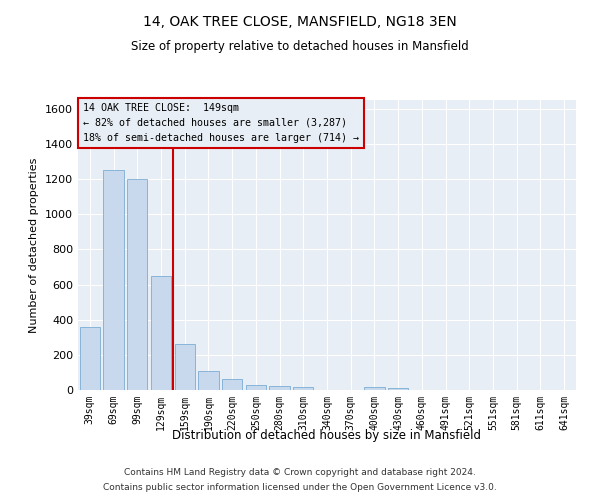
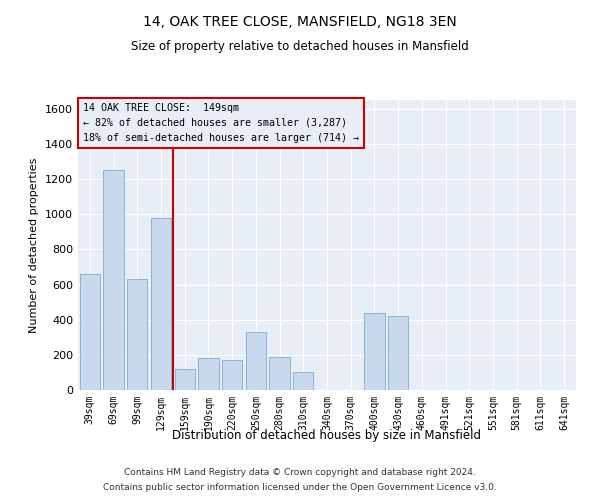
39sqm: 360 -> 660
99sqm: 1200 -> 630
129sqm: 650 -> 980
159sqm: 260 -> 120
190sqm: 110 -> 180
220sqm: 60 -> 170
250sqm: 30 -> 330
280sqm: 20 -> 190
310sqm: 20 -> 100
400sqm: 20 -> 440
430sqm: 10 -> 420
